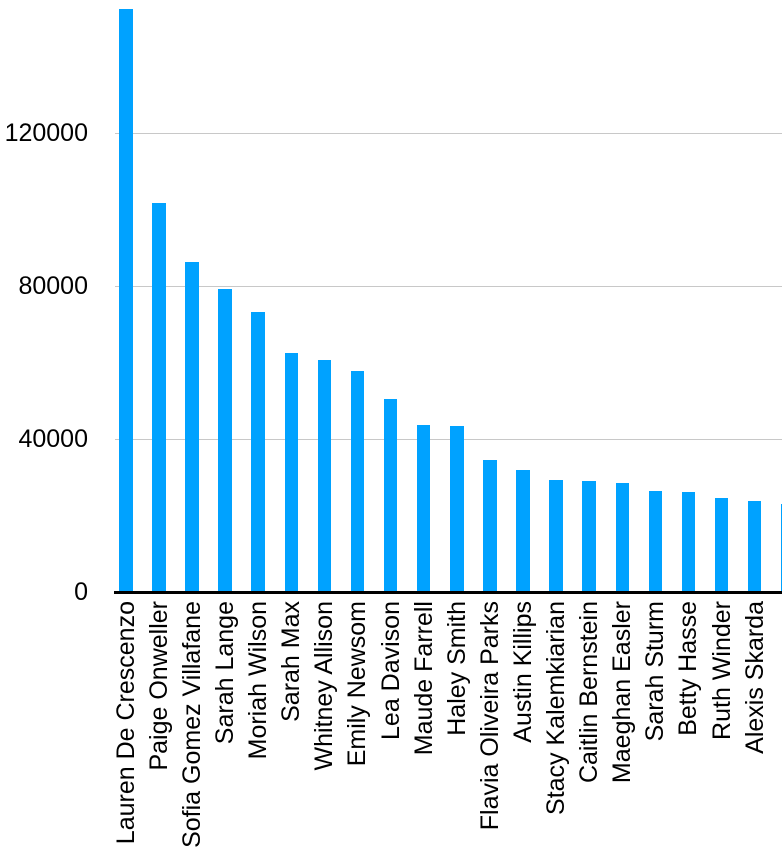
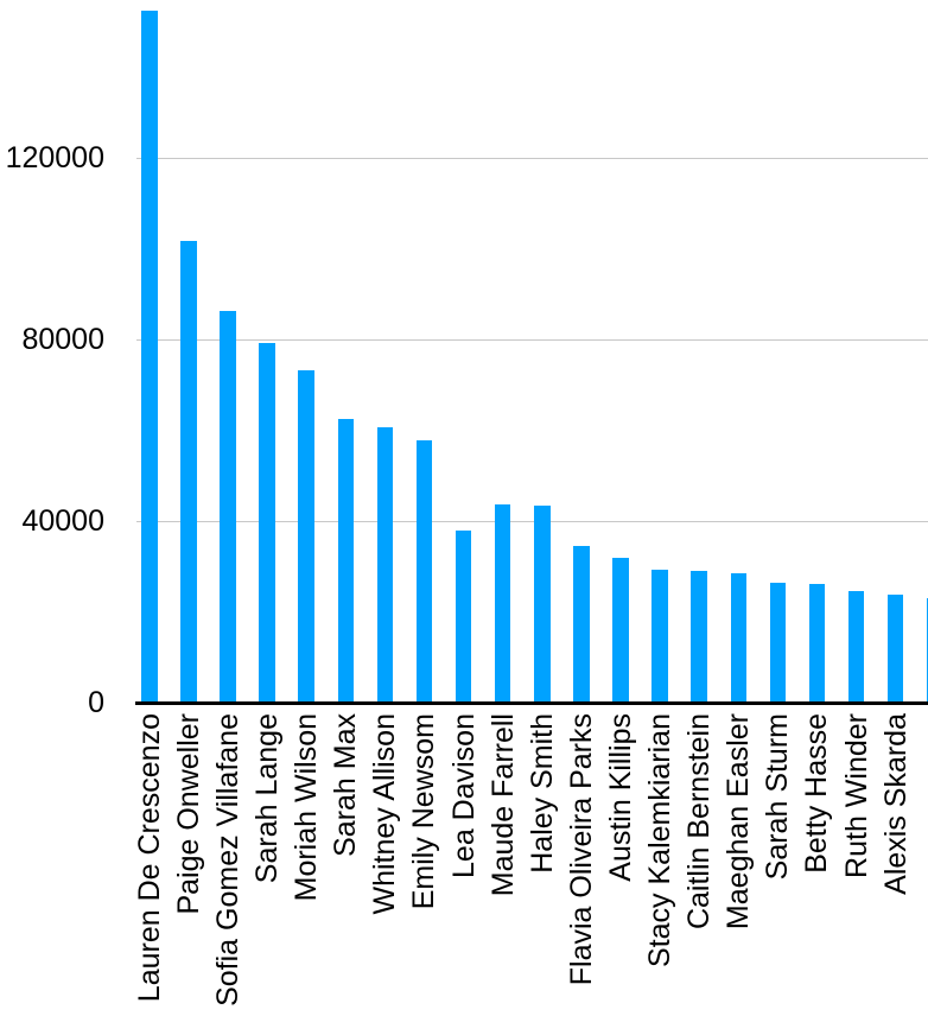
Lea Davison: 50000 -> 38000
